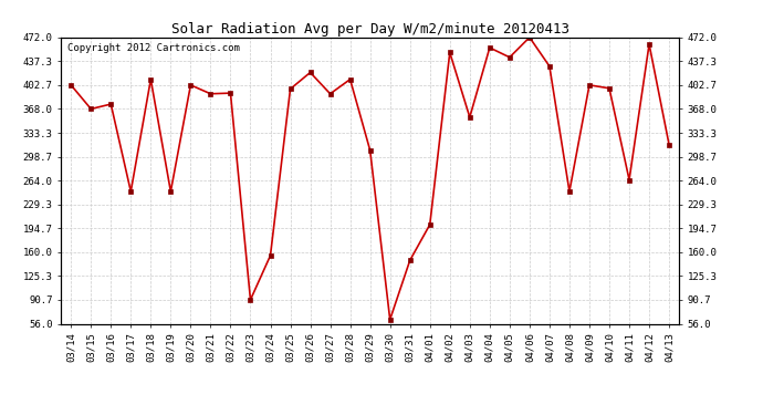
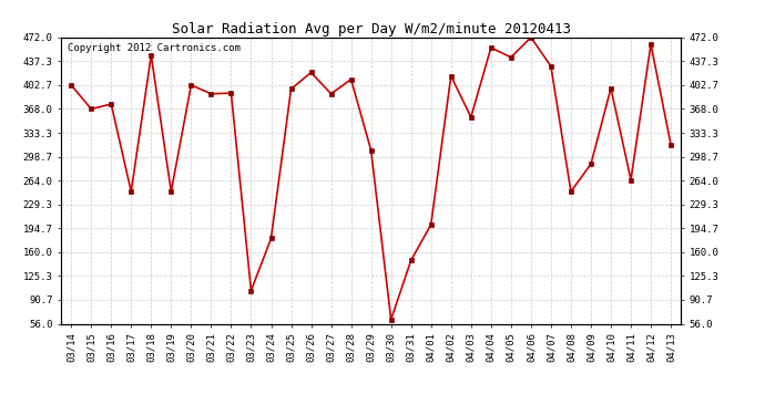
03/18: 411 -> 446
03/23: 91 -> 104
03/24: 155 -> 180
04/02: 450 -> 416
04/09: 403 -> 288
